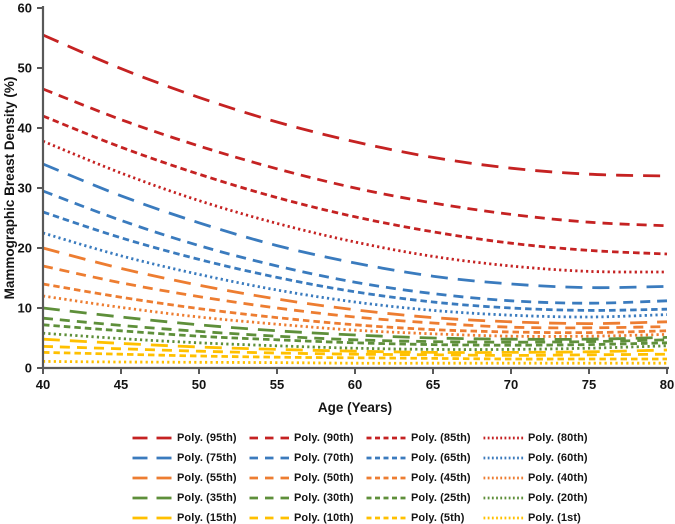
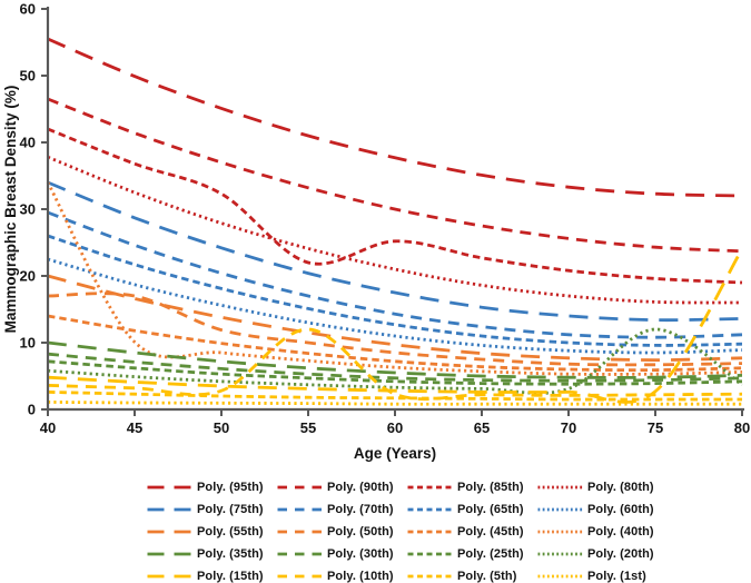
Poly. (40th)/40: 12 -> 34
Poly. (50th)/45: 14 -> 17
Poly. (85th)/55: 28 -> 22
Poly. (10th)/55: 2 -> 12
Poly. (20th)/75: 3 -> 12
Poly. (15th)/80: 3 -> 24
